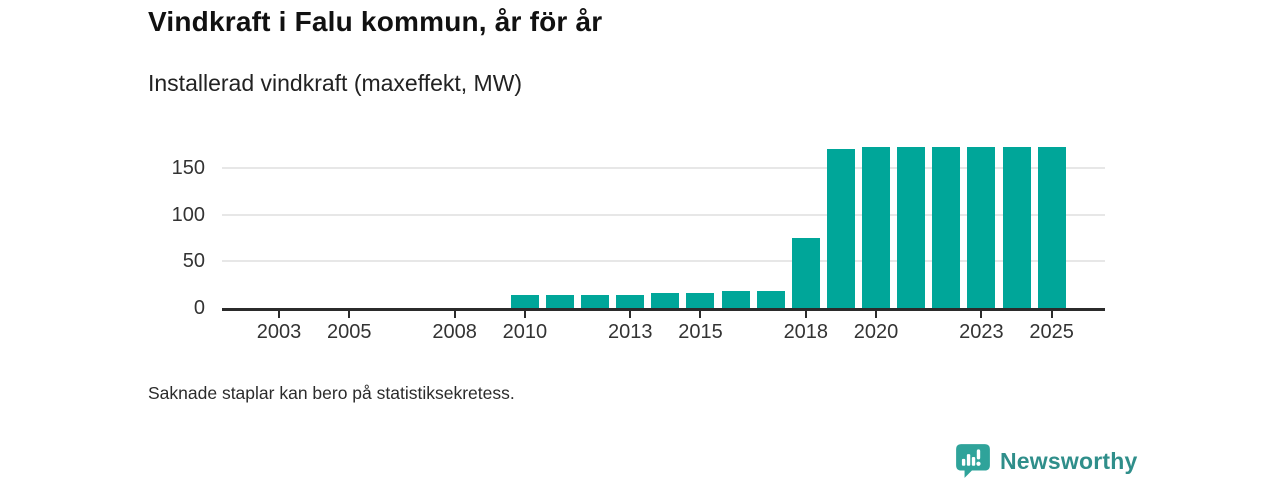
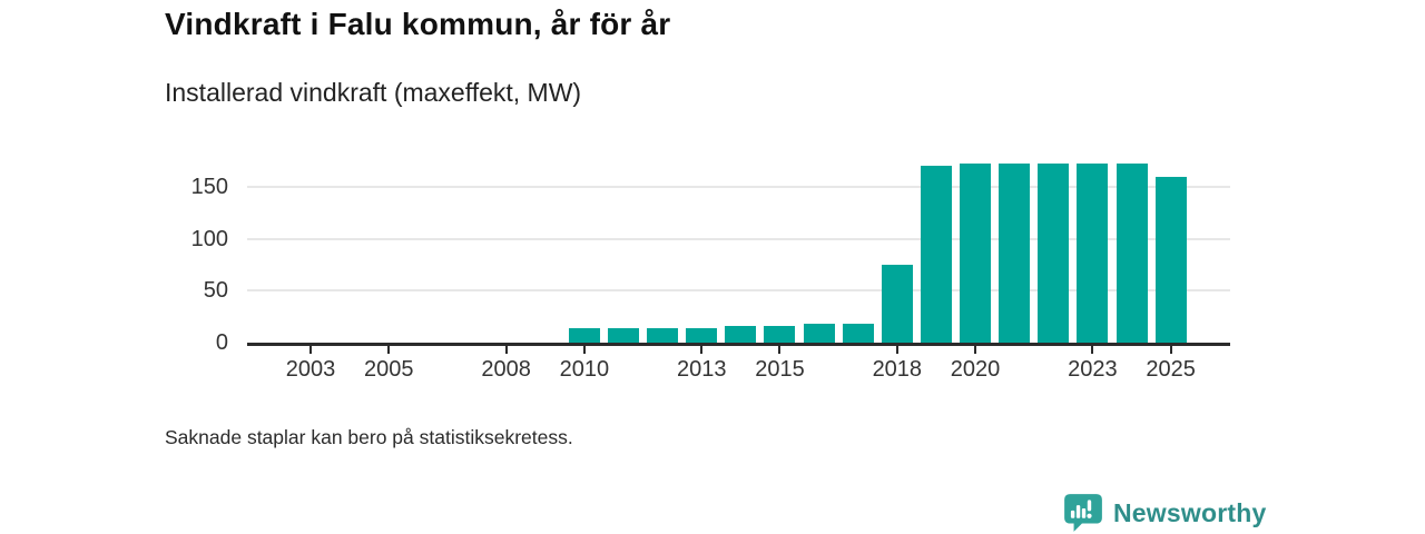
2025: 170 -> 160
